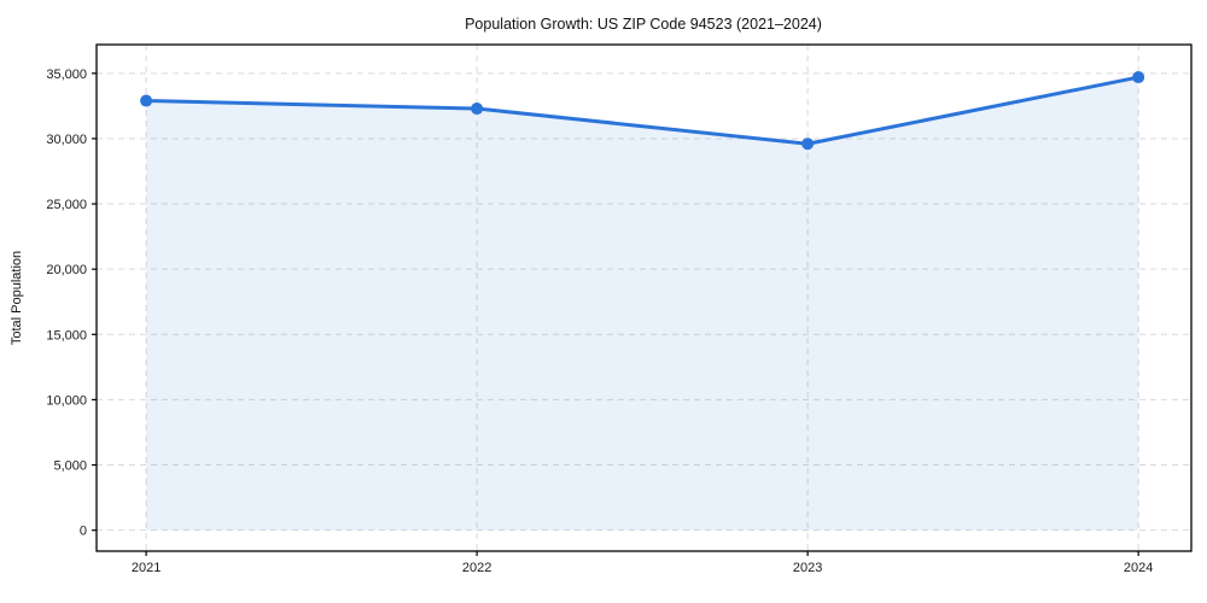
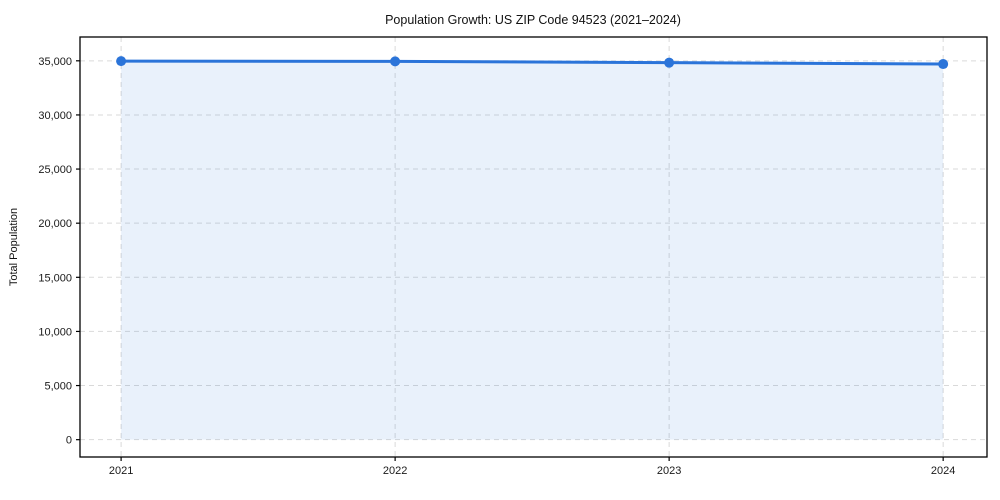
2021: 32900 -> 35000
2022: 32300 -> 35000
2023: 29600 -> 34800
